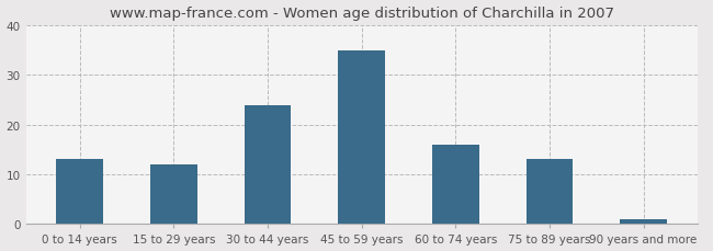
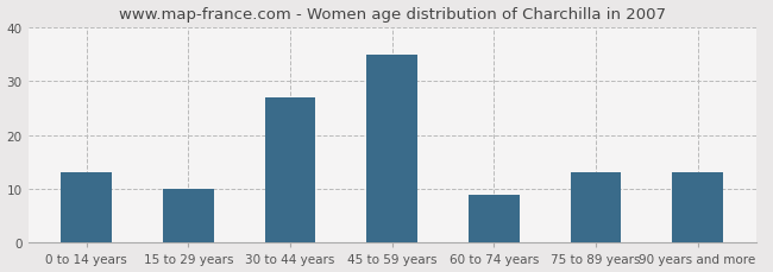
15 to 29 years: 12 -> 10
30 to 44 years: 24 -> 27
60 to 74 years: 16 -> 9
90 years and more: 1 -> 13
